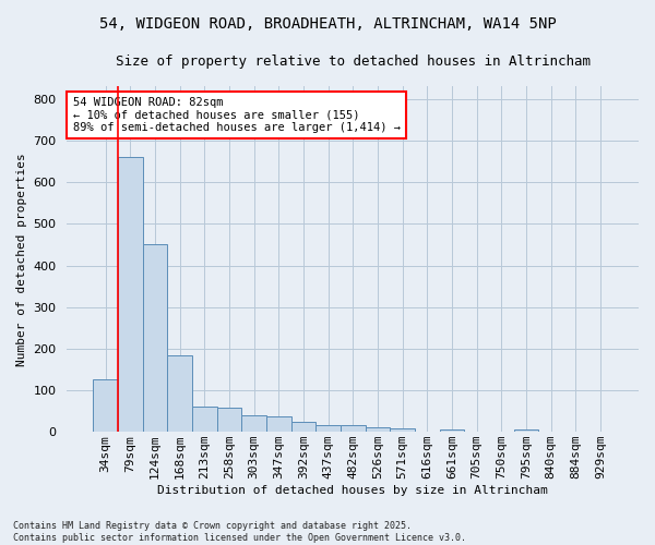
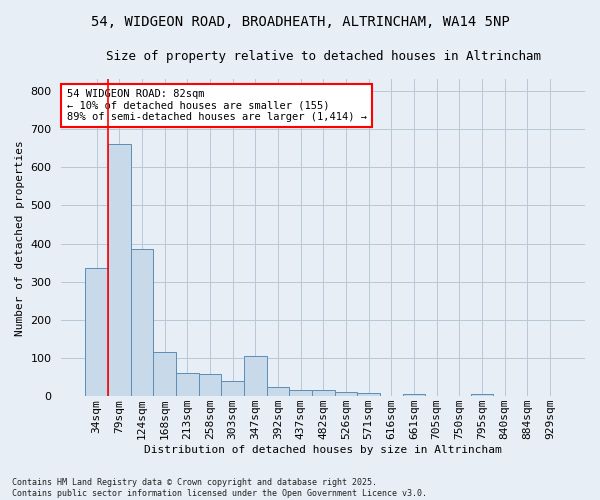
34sqm: 125 -> 335
124sqm: 450 -> 385
168sqm: 185 -> 115
347sqm: 38 -> 105
